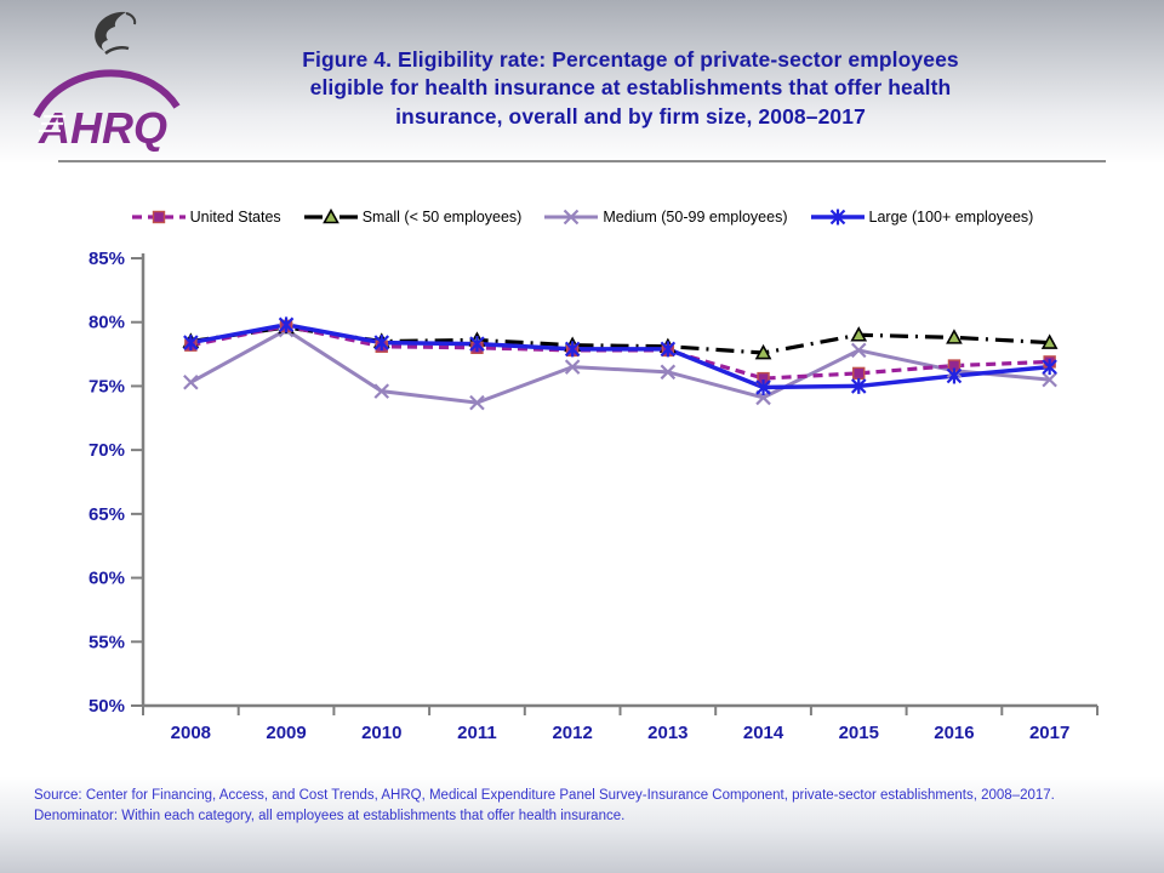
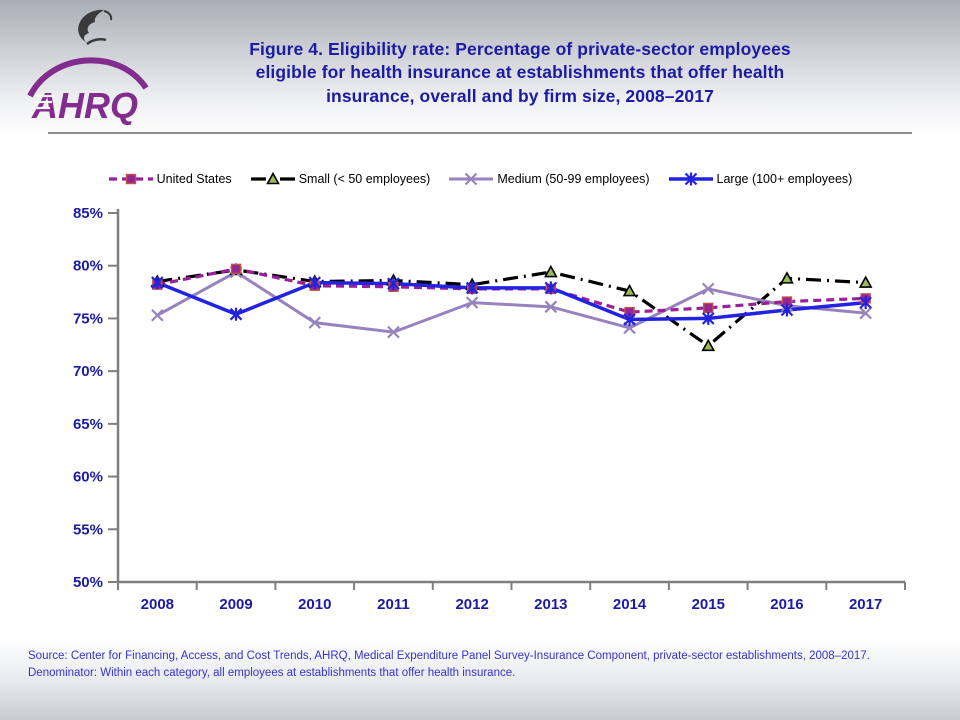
Large (100+ employees)/2009: 79.8% -> 75.4%
Small (< 50 employees)/2013: 78.1% -> 79.4%
Small (< 50 employees)/2015: 79.0% -> 72.4%
